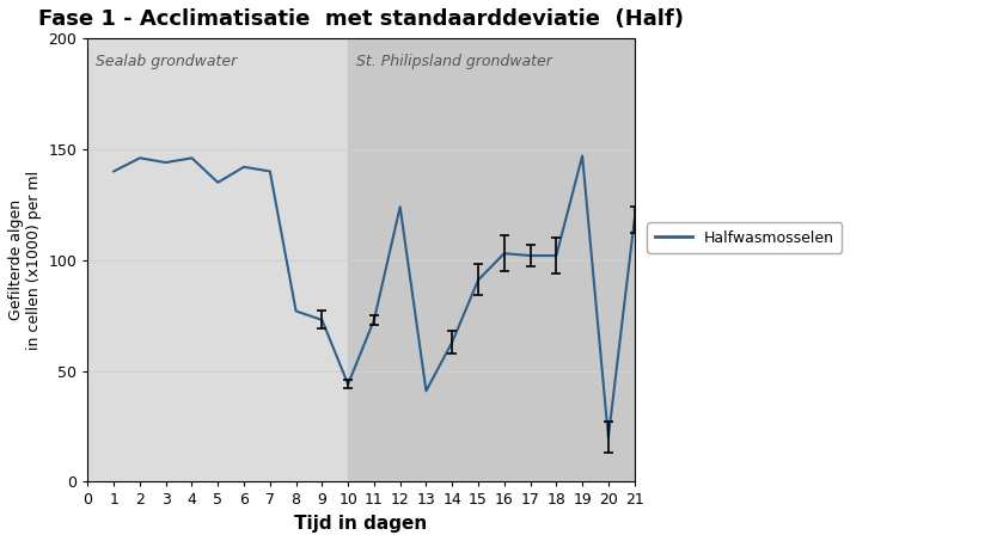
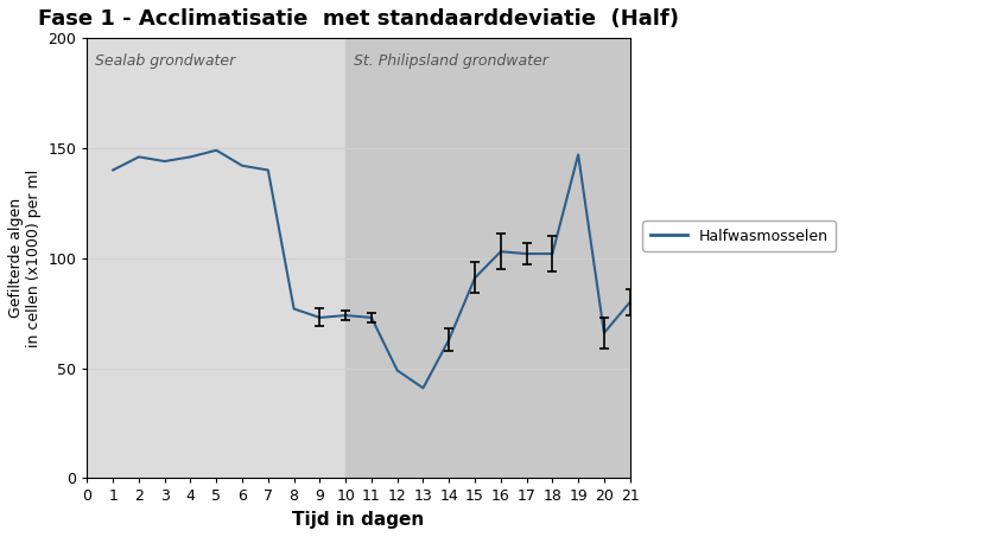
5: 135 -> 149
10: 44 -> 74
12: 124 -> 49
20: 20 -> 66
21: 118 -> 80
